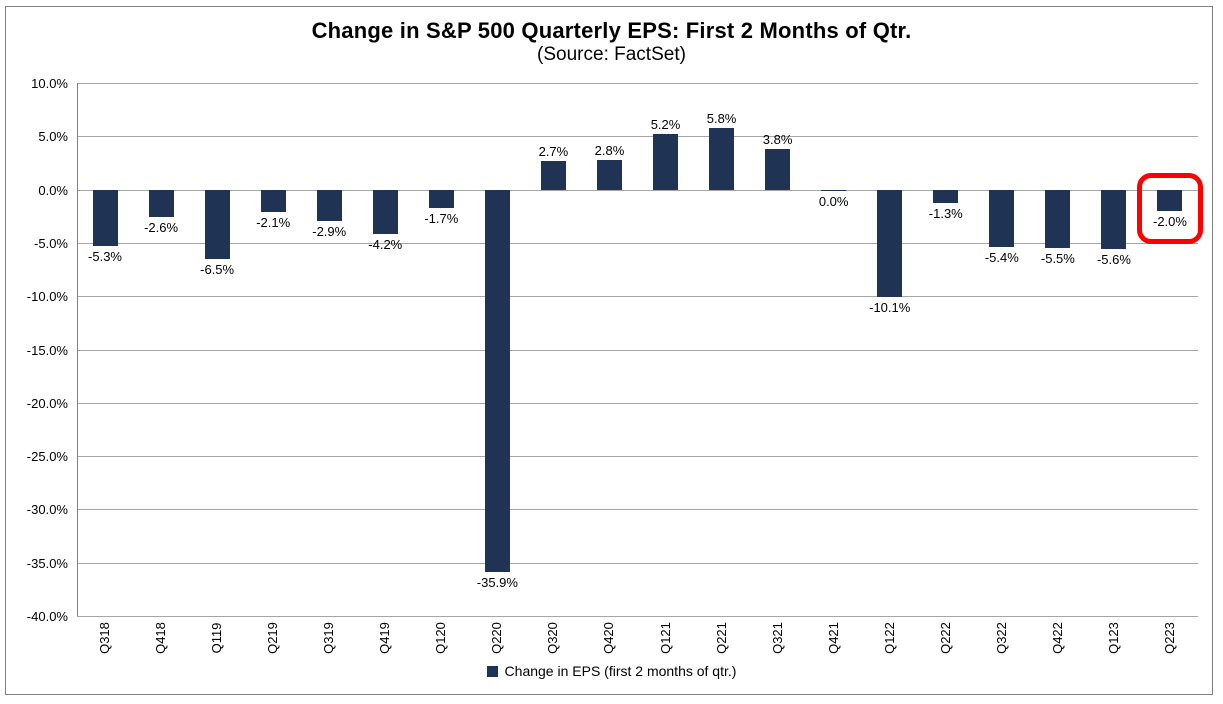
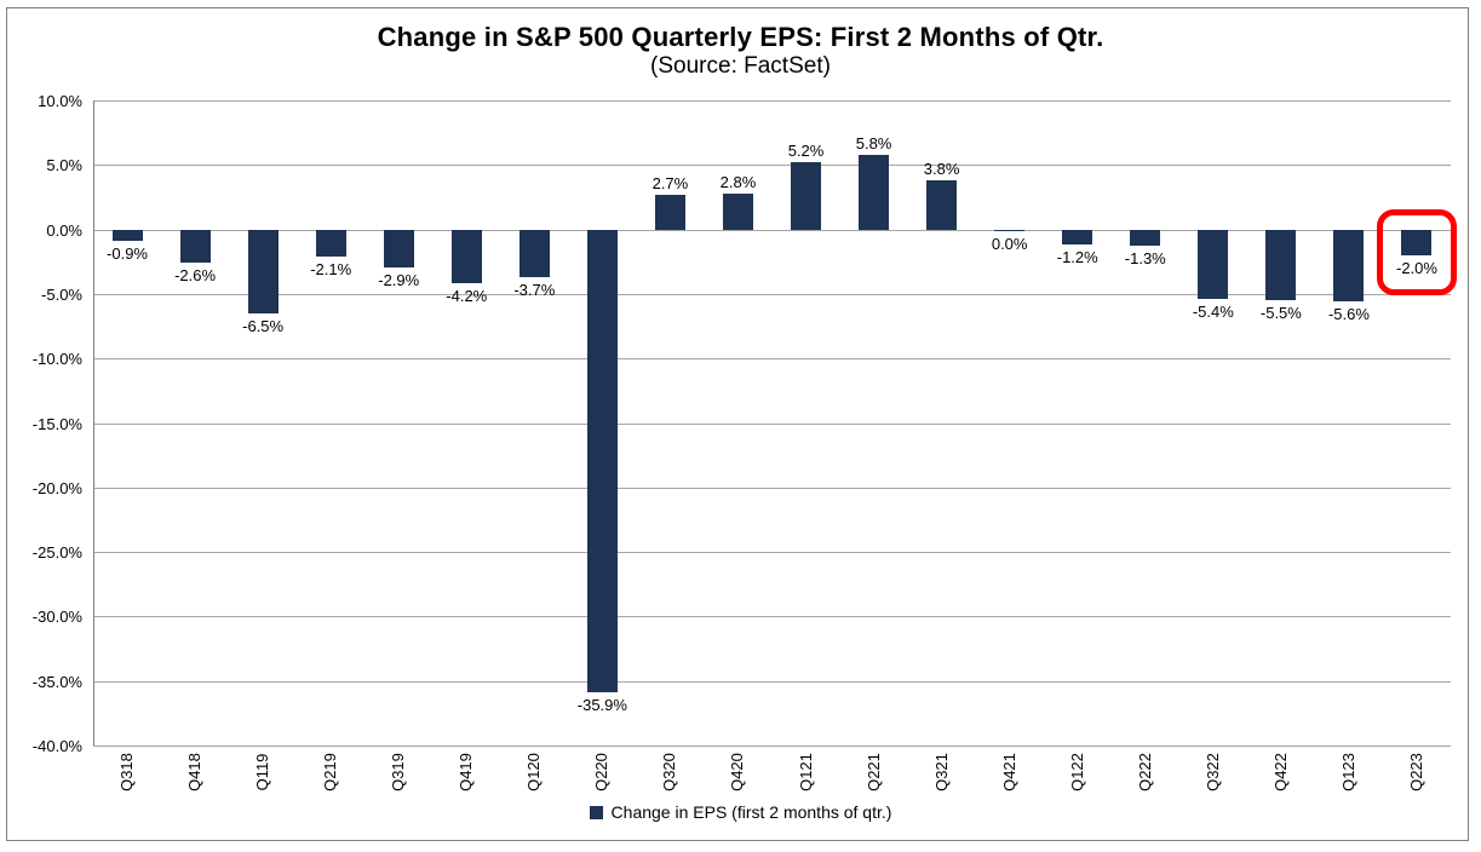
Q318: -5.3% -> -0.9%
Q120: -1.7% -> -3.7%
Q122: -10.1% -> -1.2%
